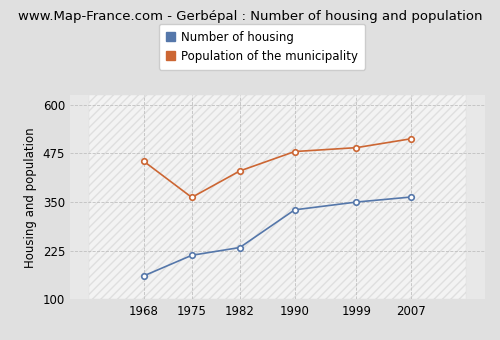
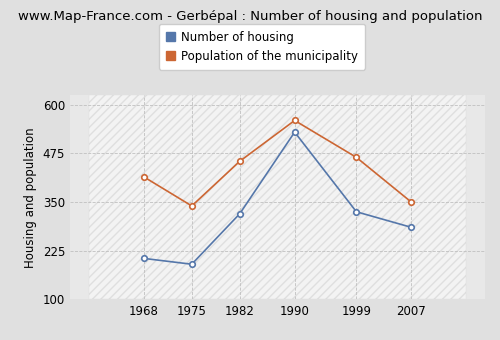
Number of housing/1968: 160 -> 205
Population of the municipality/1968: 455 -> 415
Number of housing/1975: 213 -> 190
Population of the municipality/1975: 362 -> 340
Number of housing/1982: 233 -> 320
Population of the municipality/1982: 430 -> 455
Number of housing/1990: 330 -> 530
Population of the municipality/1990: 480 -> 560
Number of housing/1999: 350 -> 325
Population of the municipality/1999: 490 -> 465
Number of housing/2007: 363 -> 285
Population of the municipality/2007: 513 -> 350
